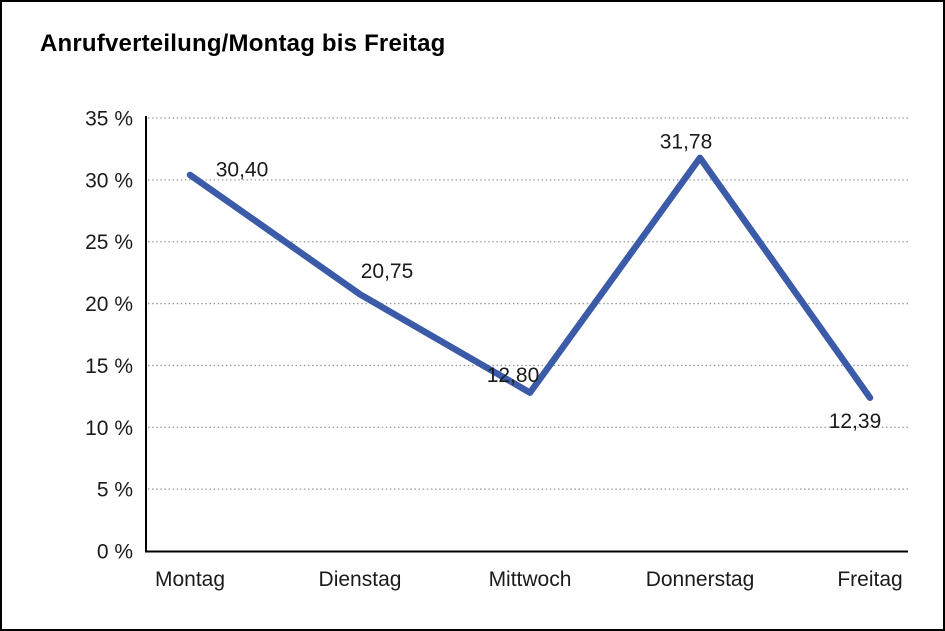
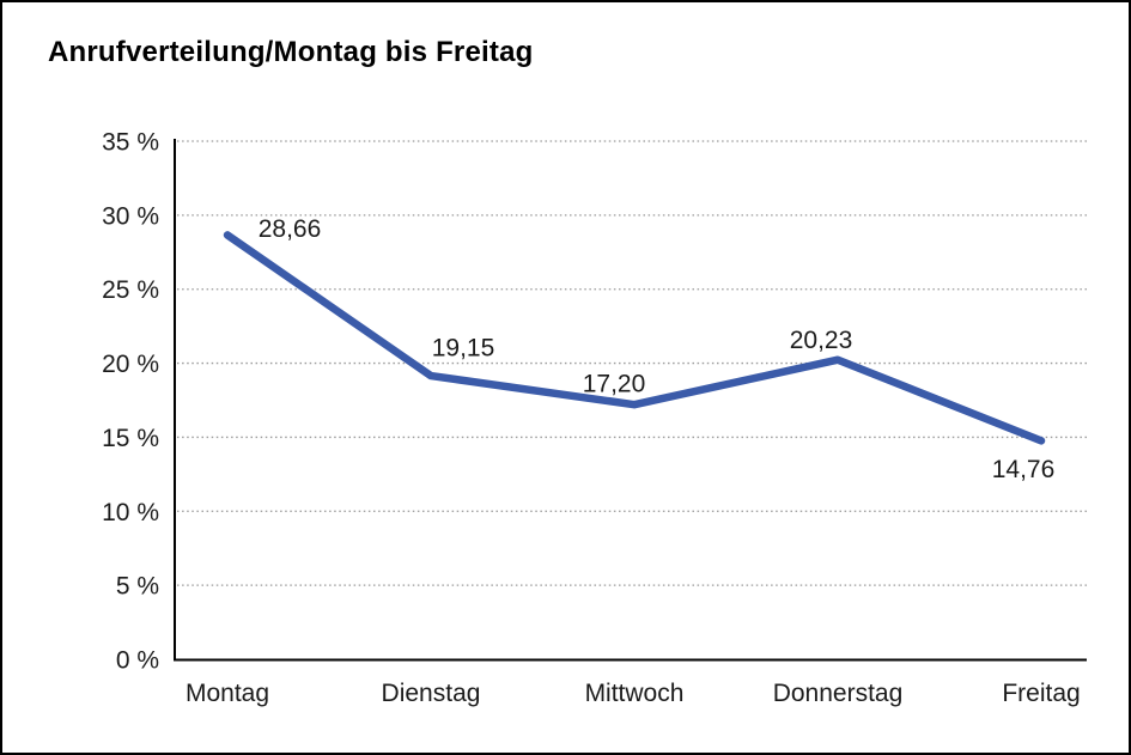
Montag: 30,40 -> 28,66
Dienstag: 20,75 -> 19,15
Mittwoch: 12,80 -> 17,20
Donnerstag: 31,78 -> 20,23
Freitag: 12,39 -> 14,76
